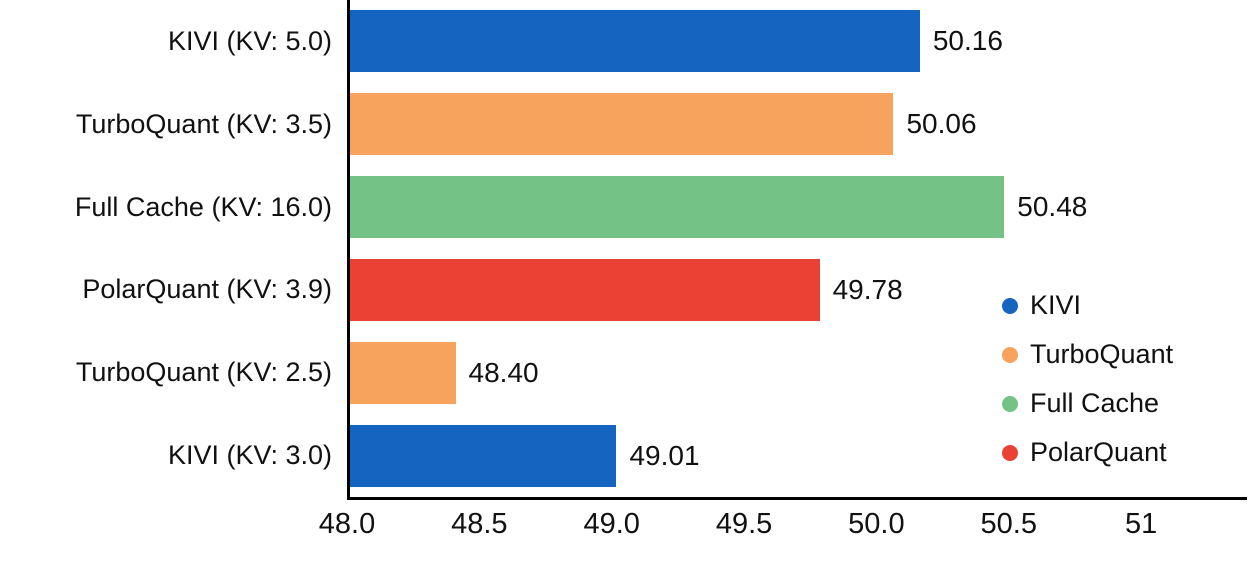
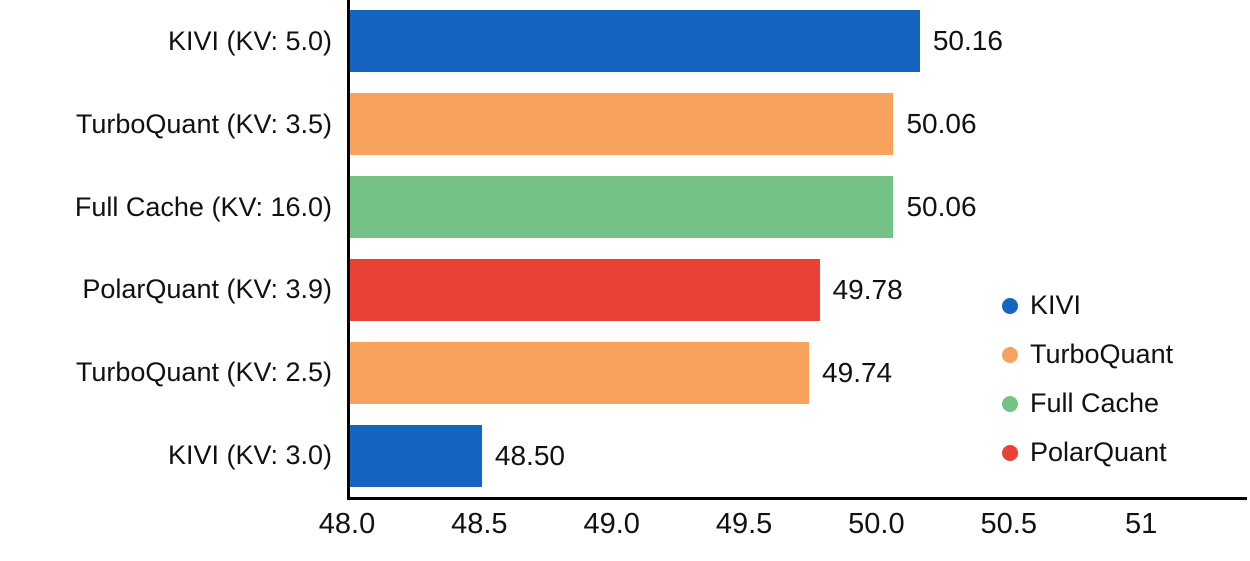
Full Cache (KV: 16.0): 50.48 -> 50.06
TurboQuant (KV: 2.5): 48.40 -> 49.74
KIVI (KV: 3.0): 49.01 -> 48.50
